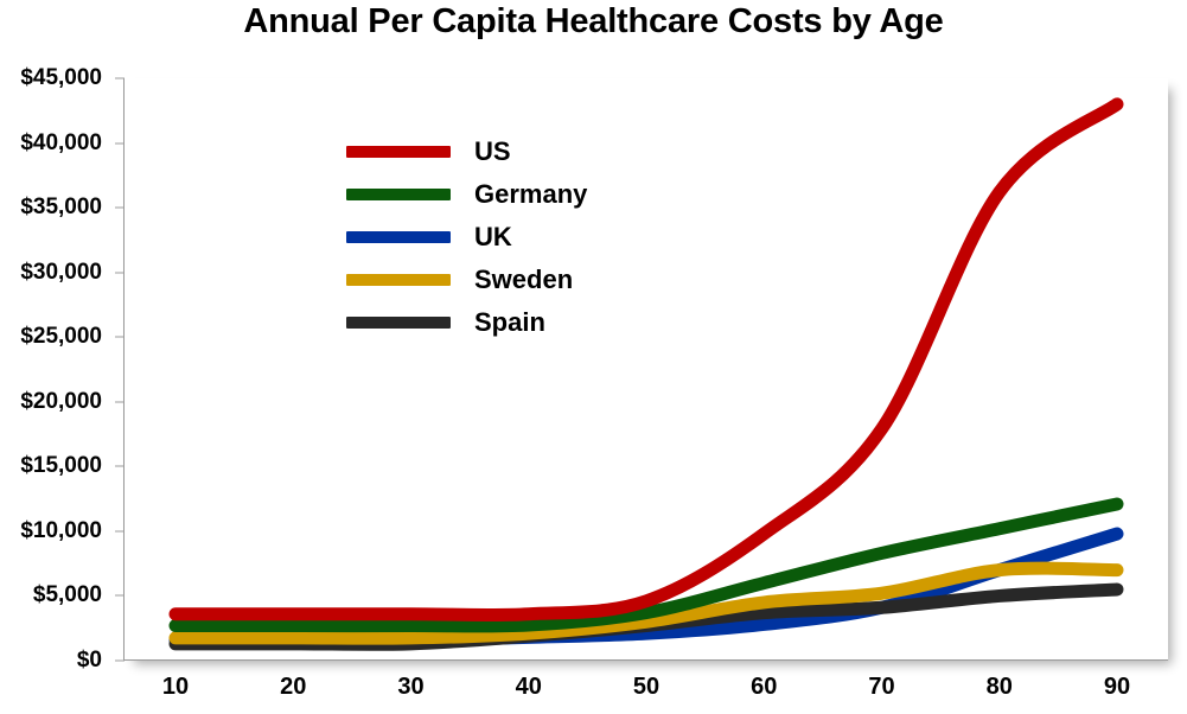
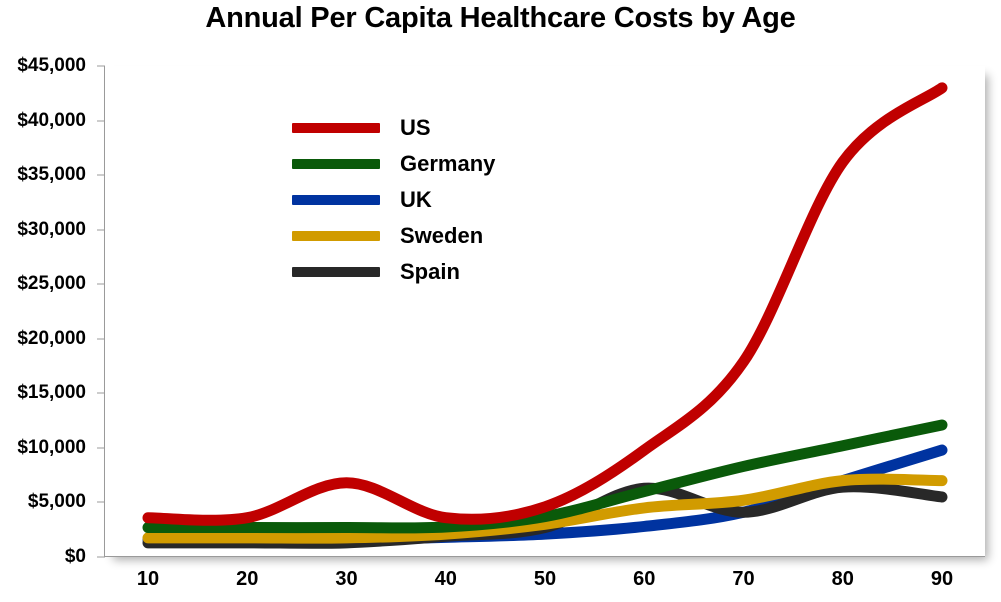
US/30: $3600 -> $6800
Spain/60: $3700 -> $6300
Spain/80: $5000 -> $6400
